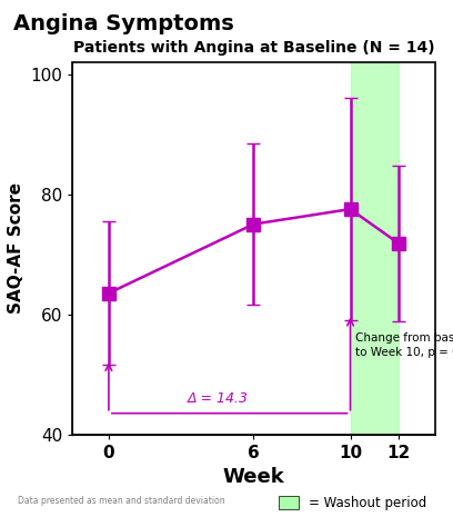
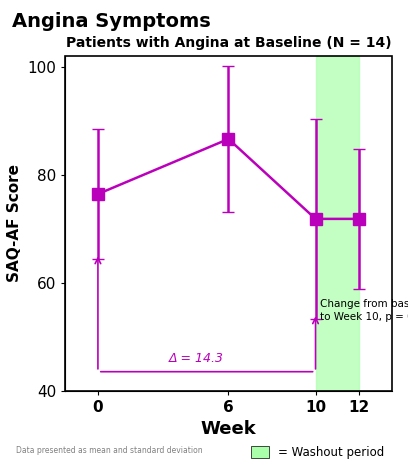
0: 63.5 -> 76.4
6: 75.0 -> 86.6
10: 77.5 -> 71.8
